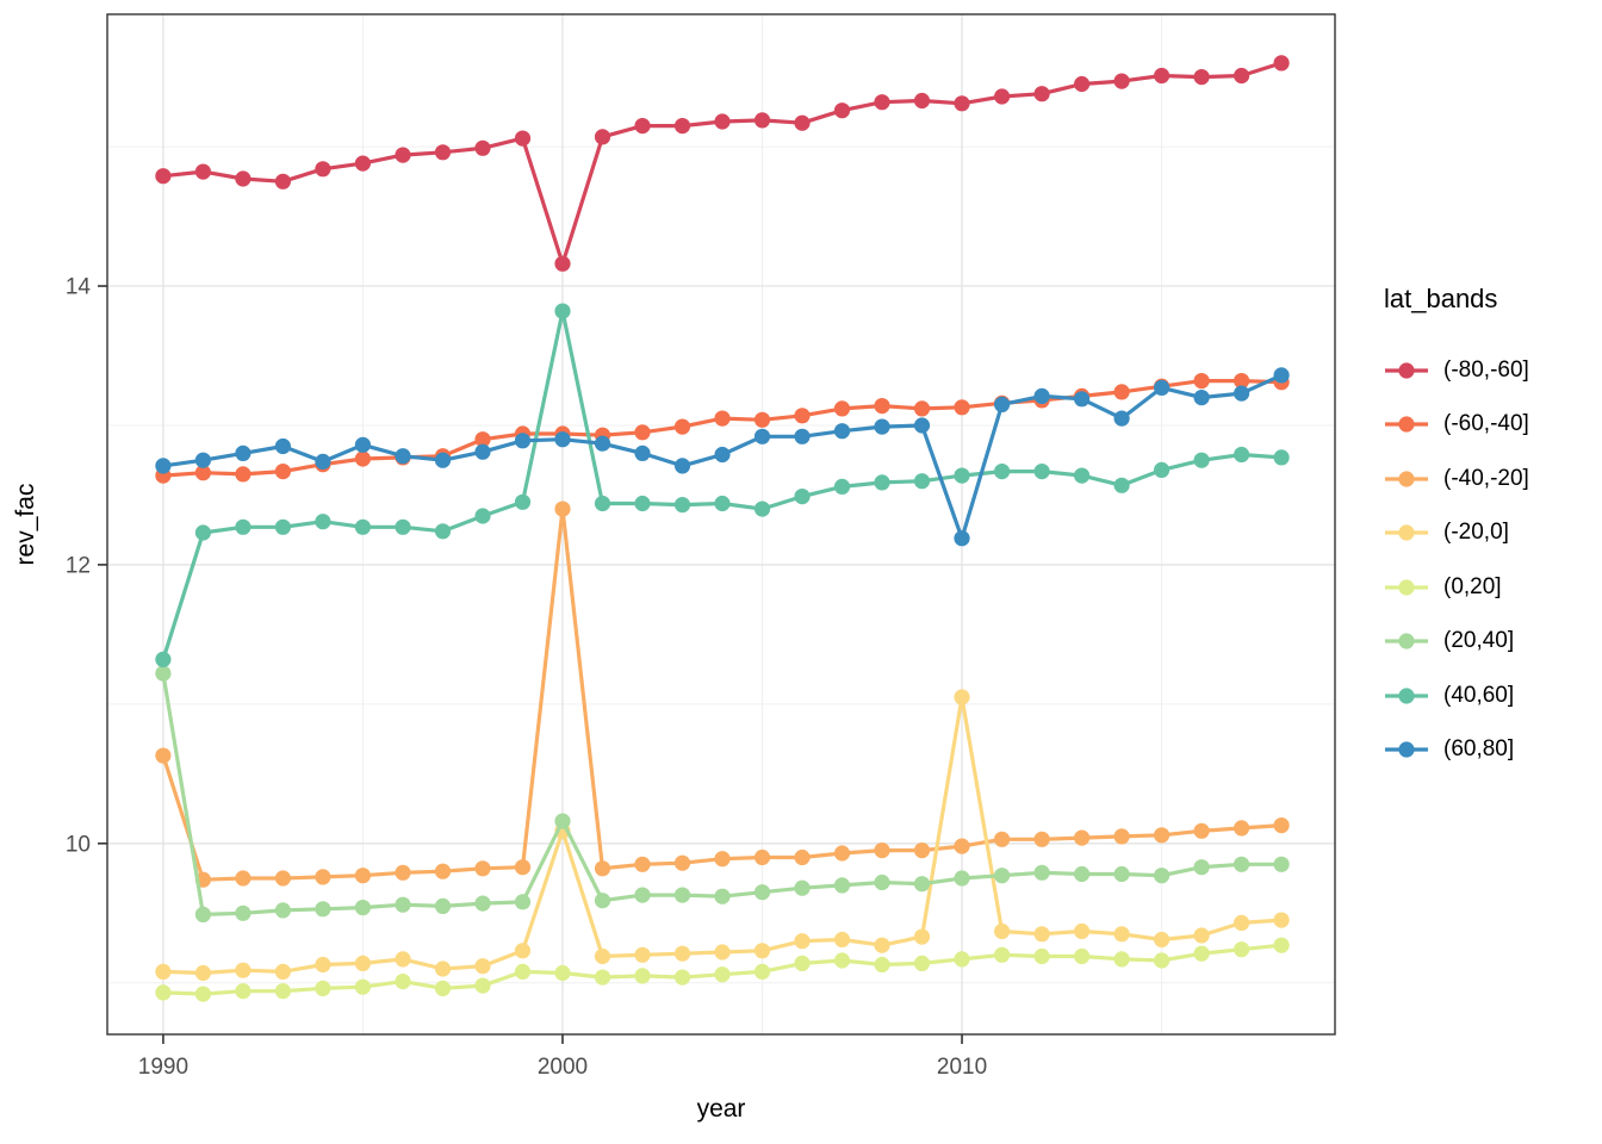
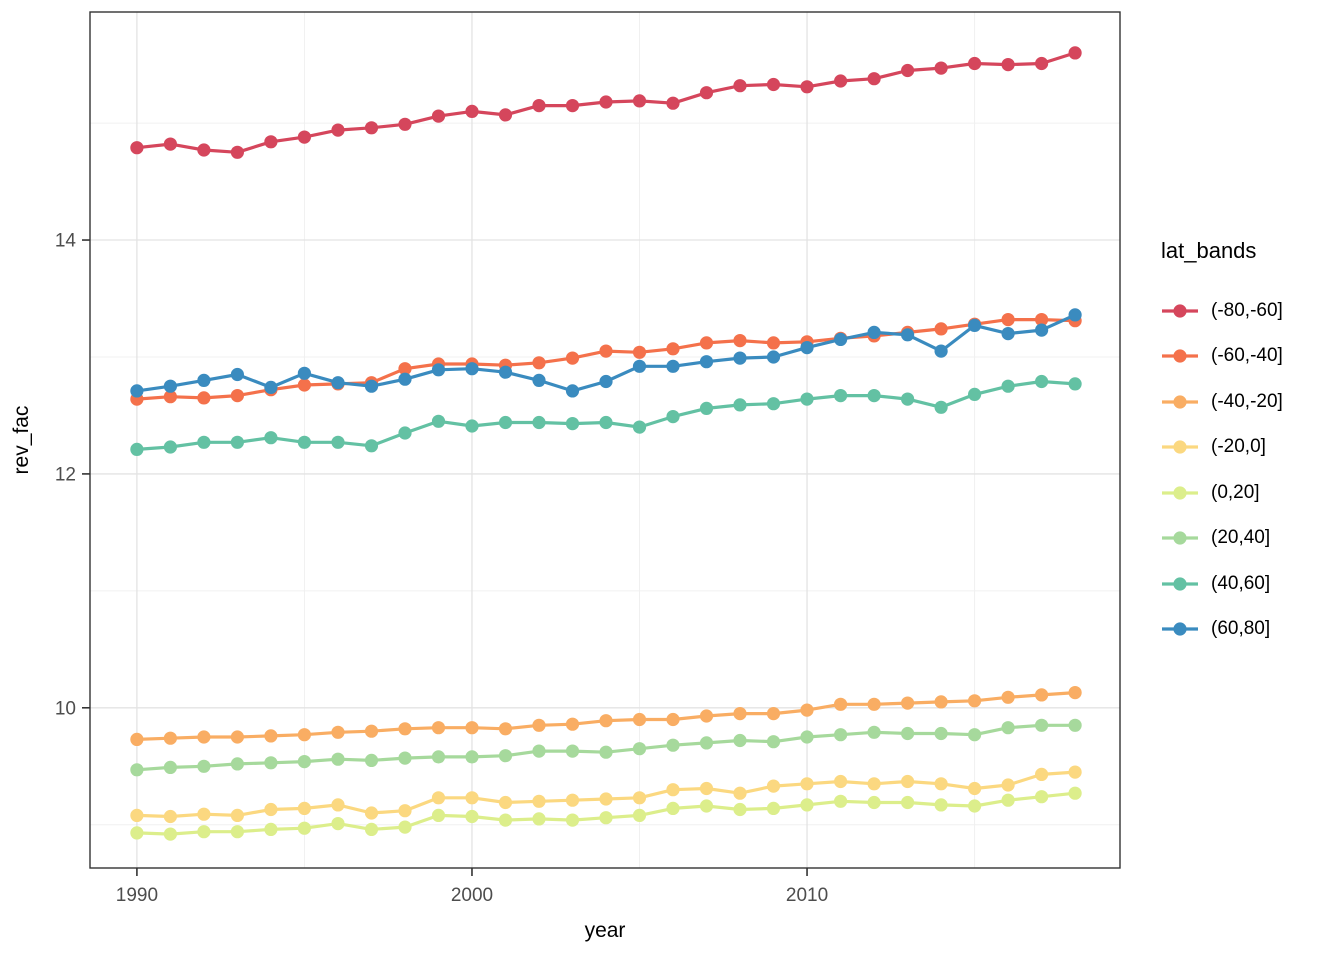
(-40,-20]/1990: 10.63 -> 9.73
(20,40]/1990: 11.22 -> 9.47
(40,60]/1990: 11.32 -> 12.21
(-80,-60]/2000: 14.16 -> 15.10
(-40,-20]/2000: 12.40 -> 9.83
(-20,0]/2000: 10.09 -> 9.23
(20,40]/2000: 10.16 -> 9.58
(40,60]/2000: 13.82 -> 12.41
(-20,0]/2010: 11.05 -> 9.35
(60,80]/2010: 12.19 -> 13.08
